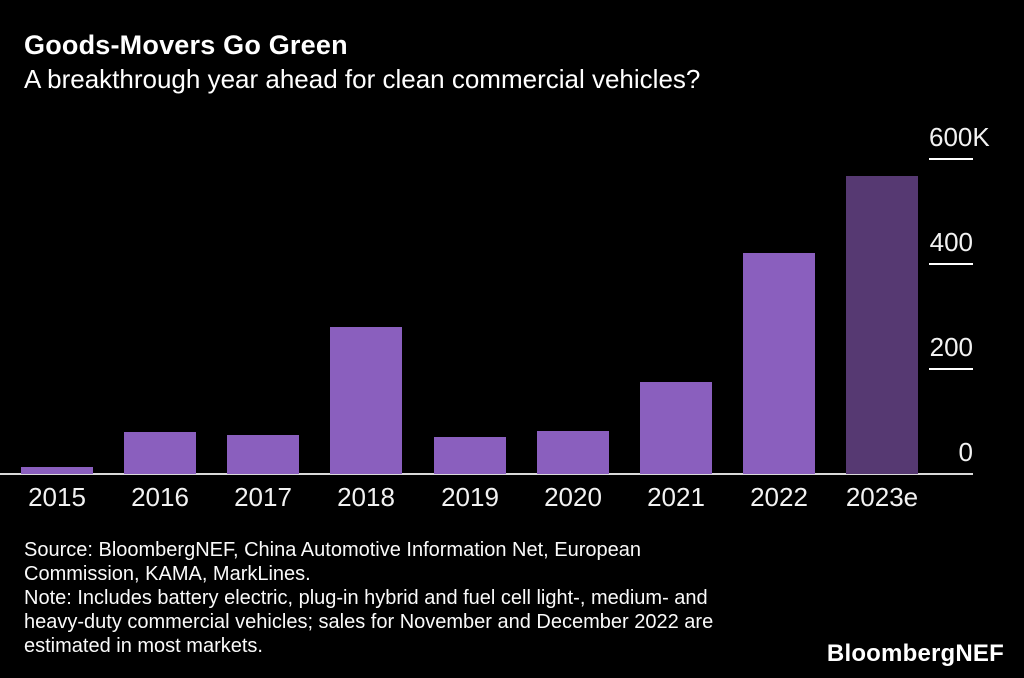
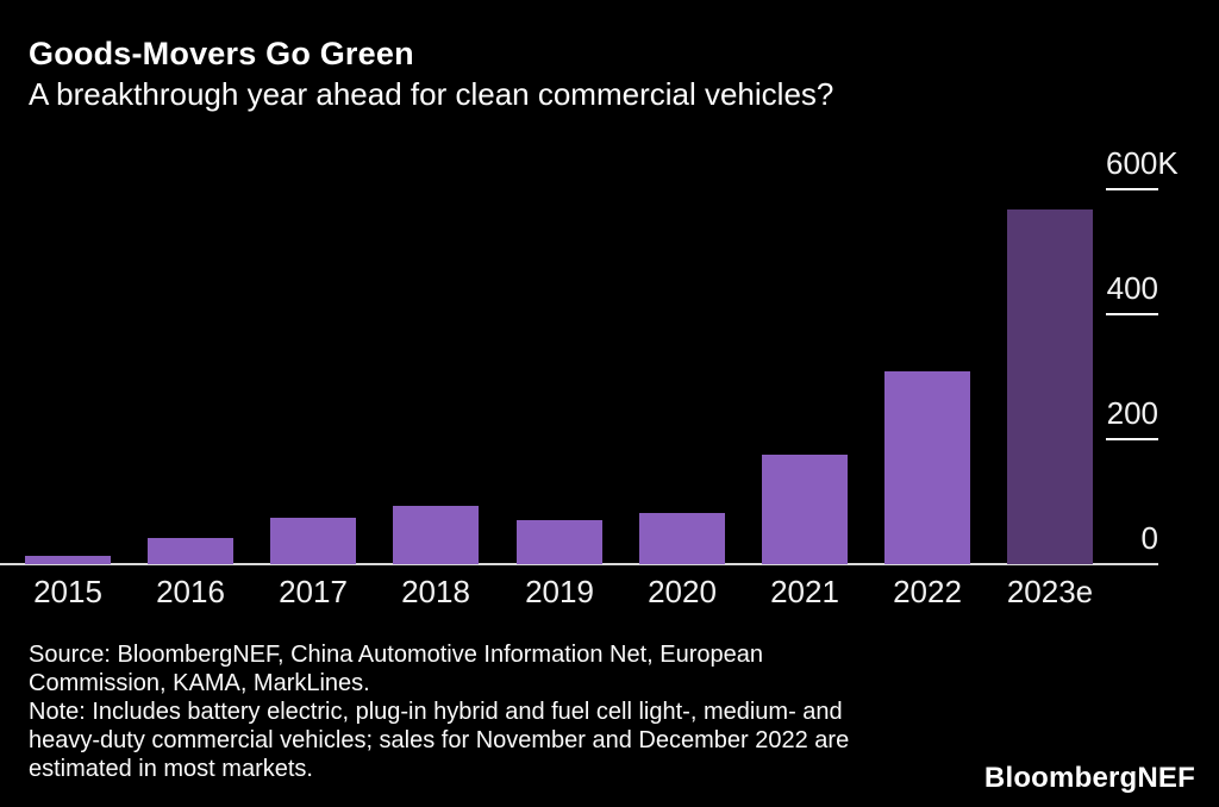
2016: 80K -> 40K
2018: 280K -> 90K
2022: 420K -> 310K
